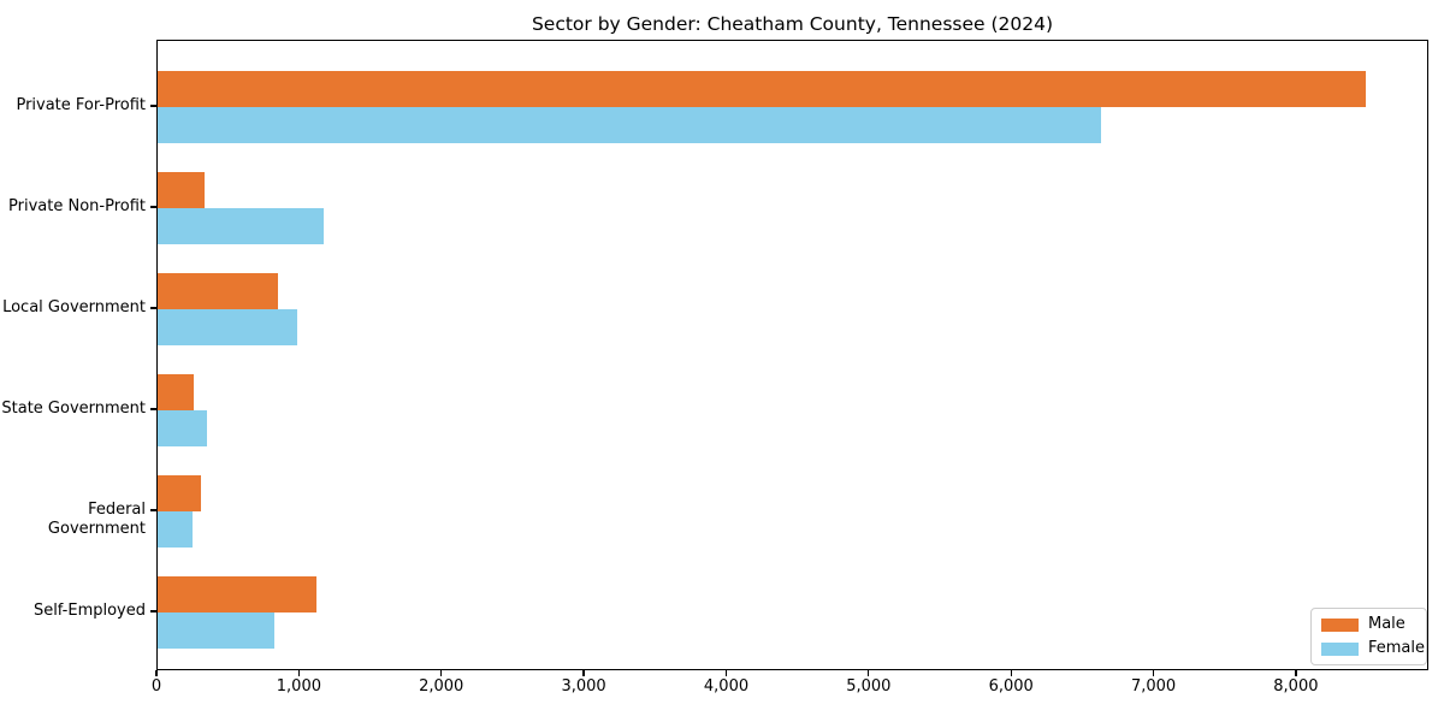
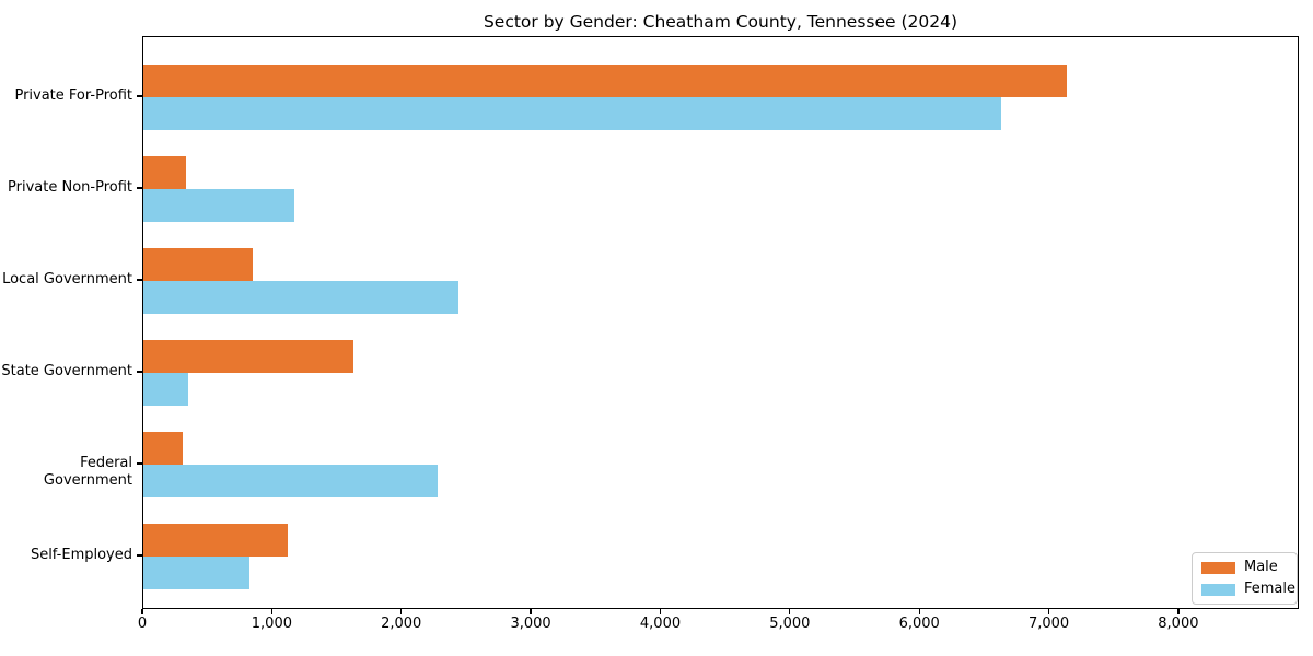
Male/Private For-Profit: 8480 -> 7130
Female/Local Government: 980 -> 2430
Male/State Government: 260 -> 1620
Female/Federal Government: 240 -> 2270
